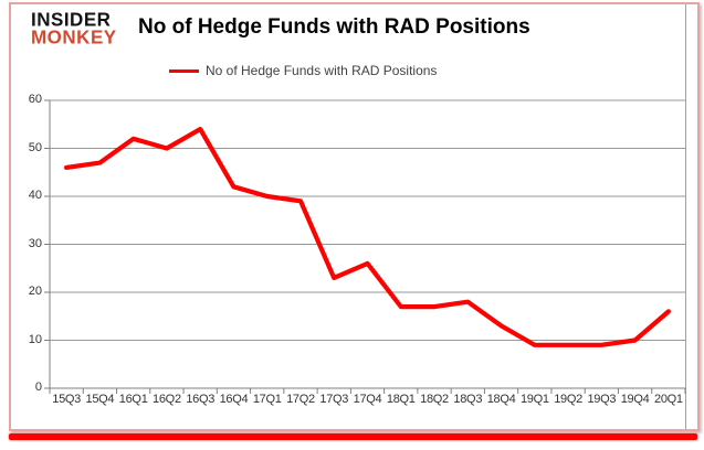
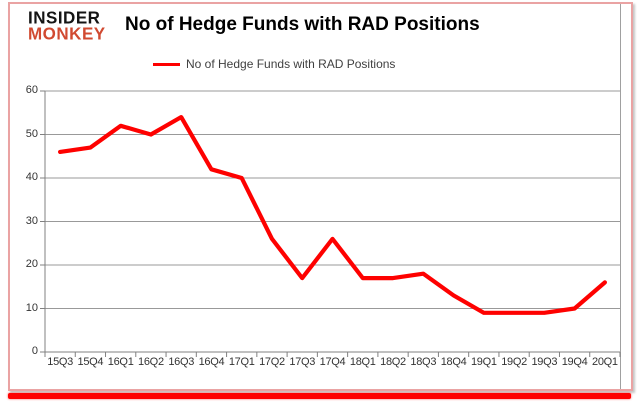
17Q2: 39 -> 26
17Q3: 23 -> 17
